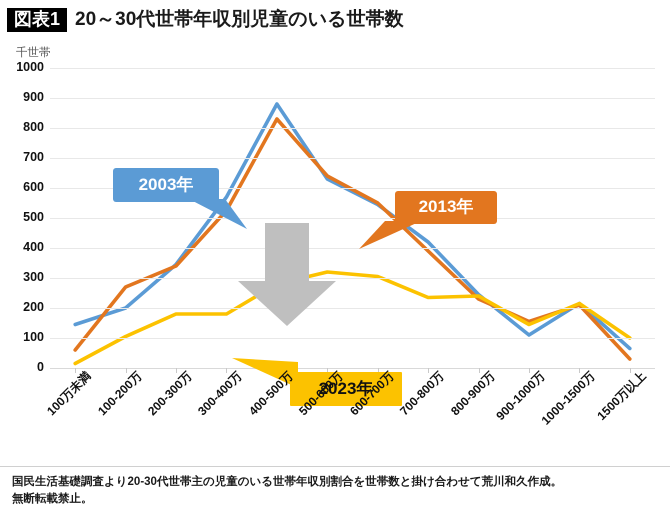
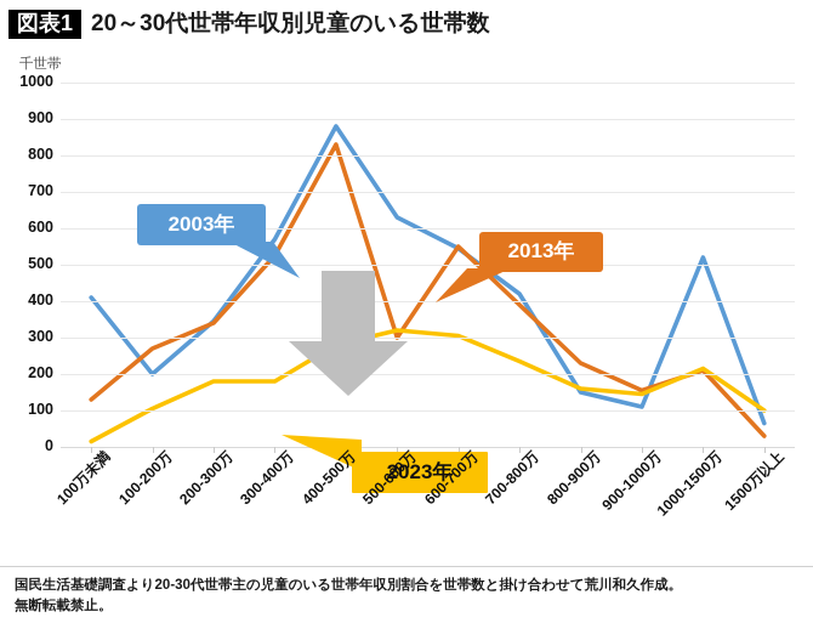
2003年/100万未満: 140 -> 410
2013年/100万未満: 60 -> 130
2013年/500-600万: 640 -> 300
2003年/800-900万: 240 -> 150
2023年/800-900万: 240 -> 160
2003年/1000-1500万: 220 -> 520
